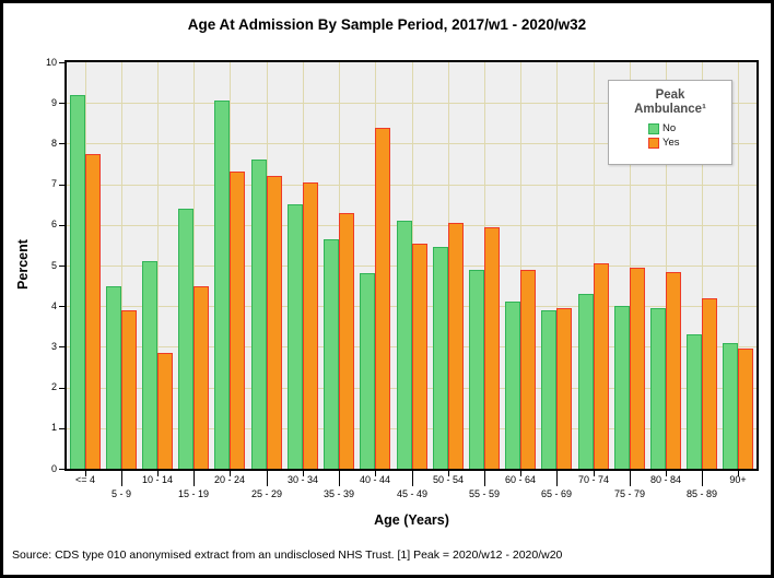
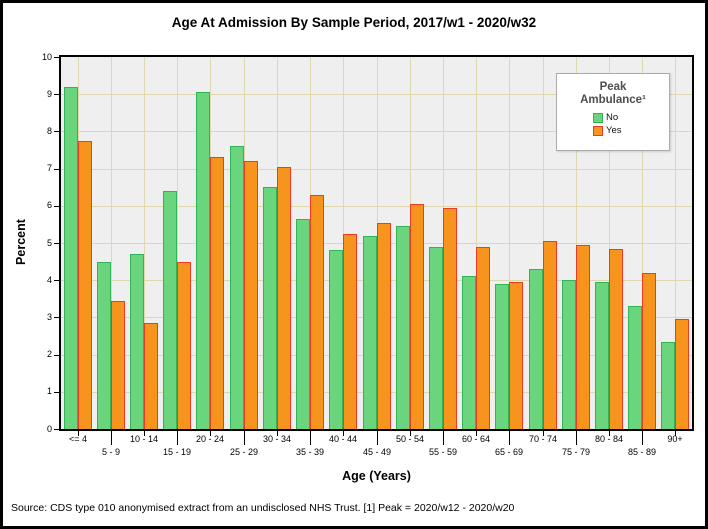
Yes/5 - 9: 3.9 -> 3.5
No/10 - 14: 5.1 -> 4.7
Yes/40 - 44: 8.4 -> 5.2
No/45 - 49: 6.1 -> 5.2
No/90+: 3.1 -> 2.4
